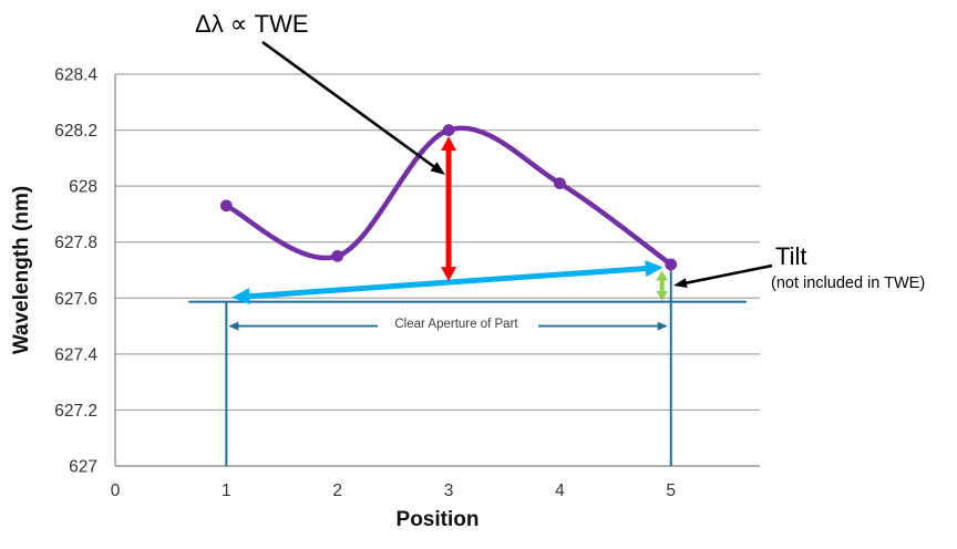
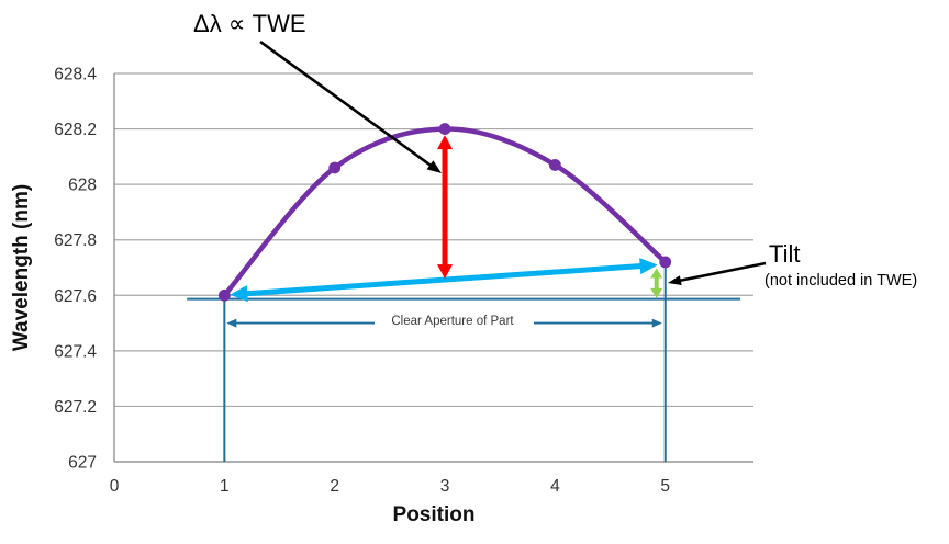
1: 627.93 -> 627.60
2: 627.75 -> 628.06
4: 628.01 -> 628.07
